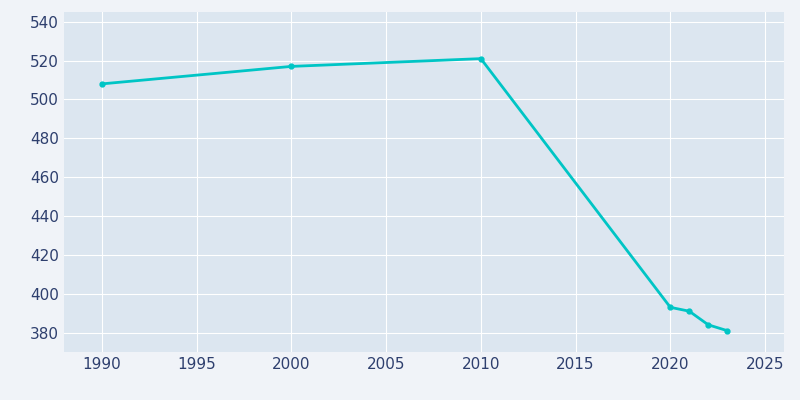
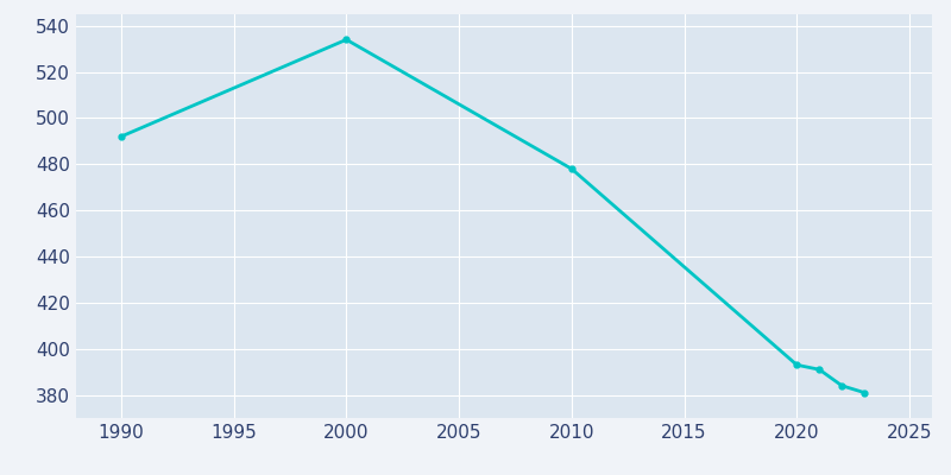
1990: 508 -> 492
2000: 517 -> 534
2010: 521 -> 478
